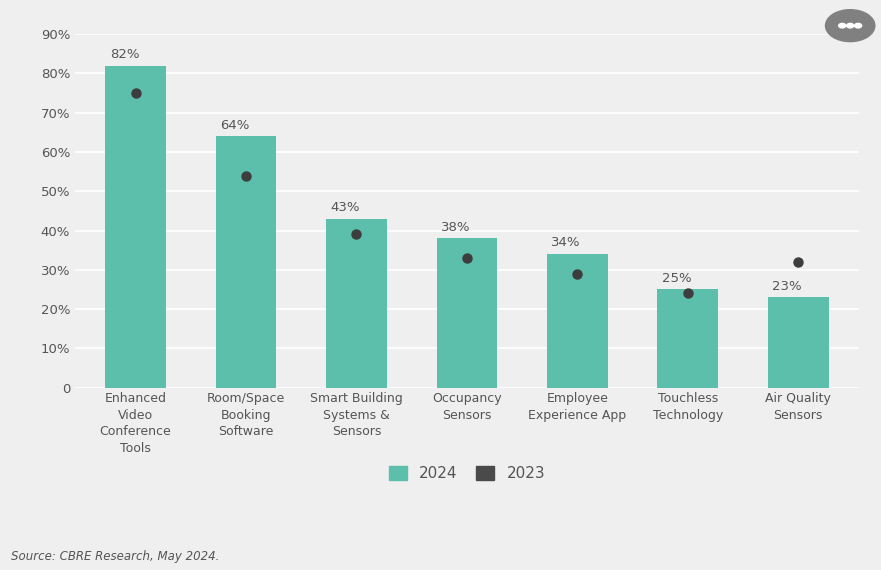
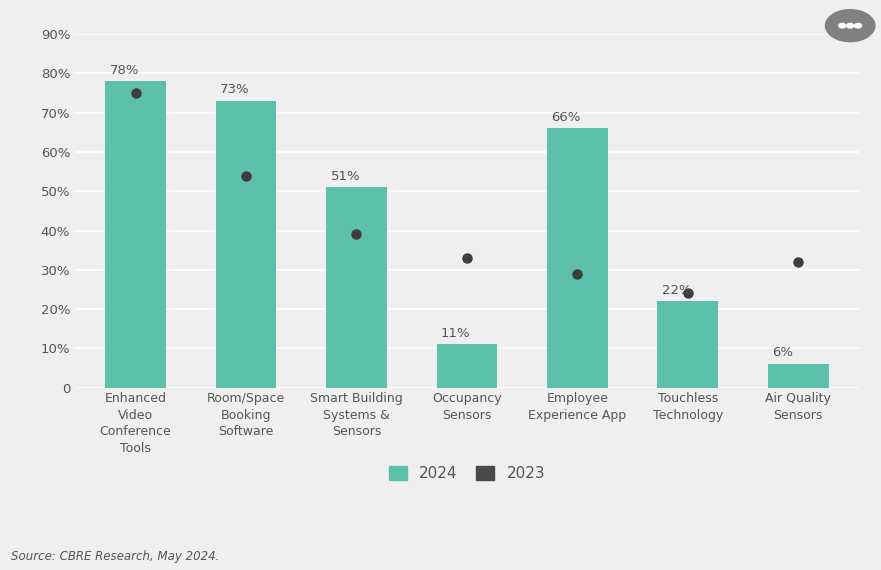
Enhanced Video Conference Tools: 82% -> 78%
Room/Space Booking Software: 64% -> 73%
Smart Building Systems & Sensors: 43% -> 51%
Occupancy Sensors: 38% -> 11%
Employee Experience App: 34% -> 66%
Touchless Technology: 25% -> 22%
Air Quality Sensors: 23% -> 6%
